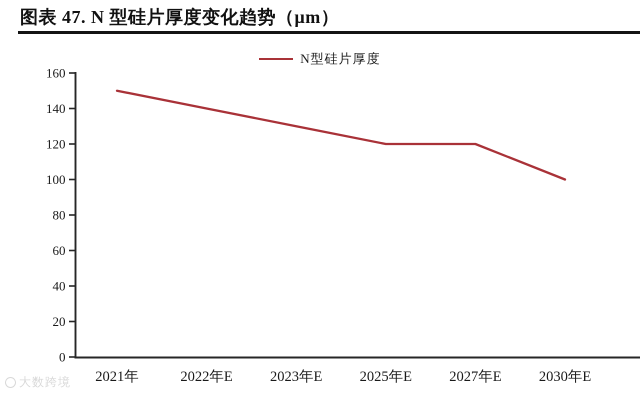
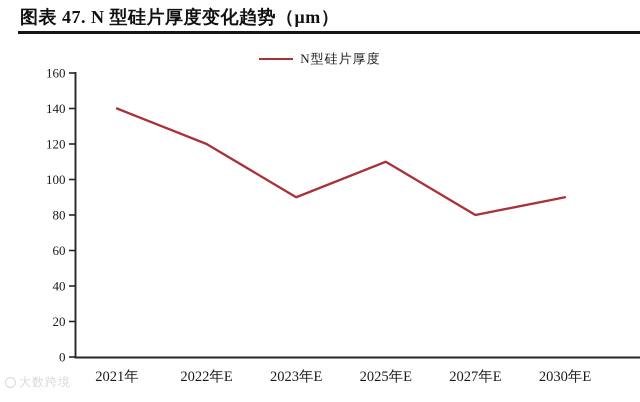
2021年: 150 -> 140
2022年E: 140 -> 120
2023年E: 130 -> 90
2025年E: 120 -> 110
2027年E: 120 -> 80
2030年E: 100 -> 90
